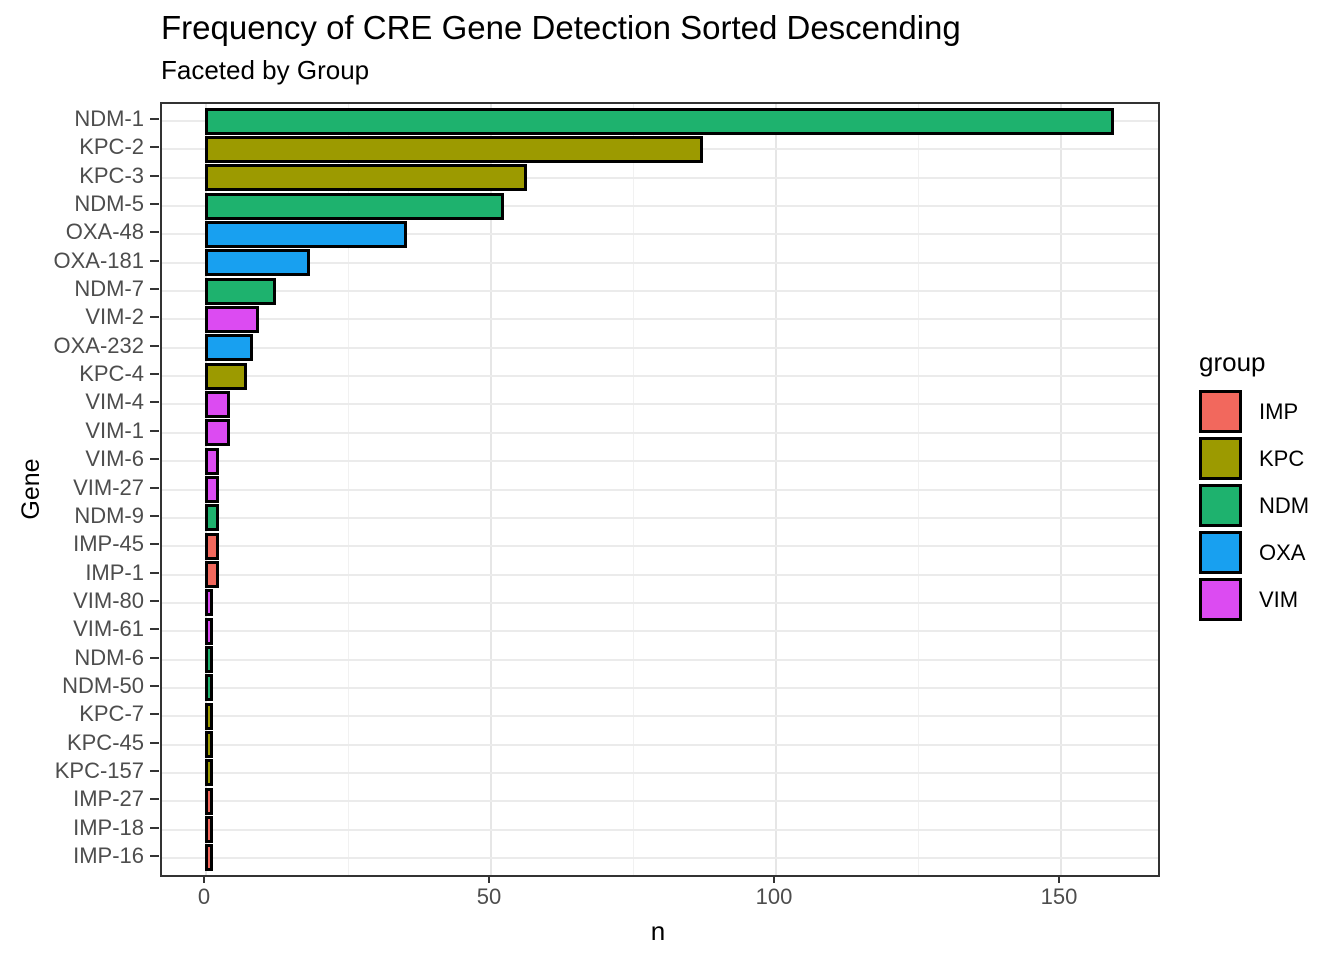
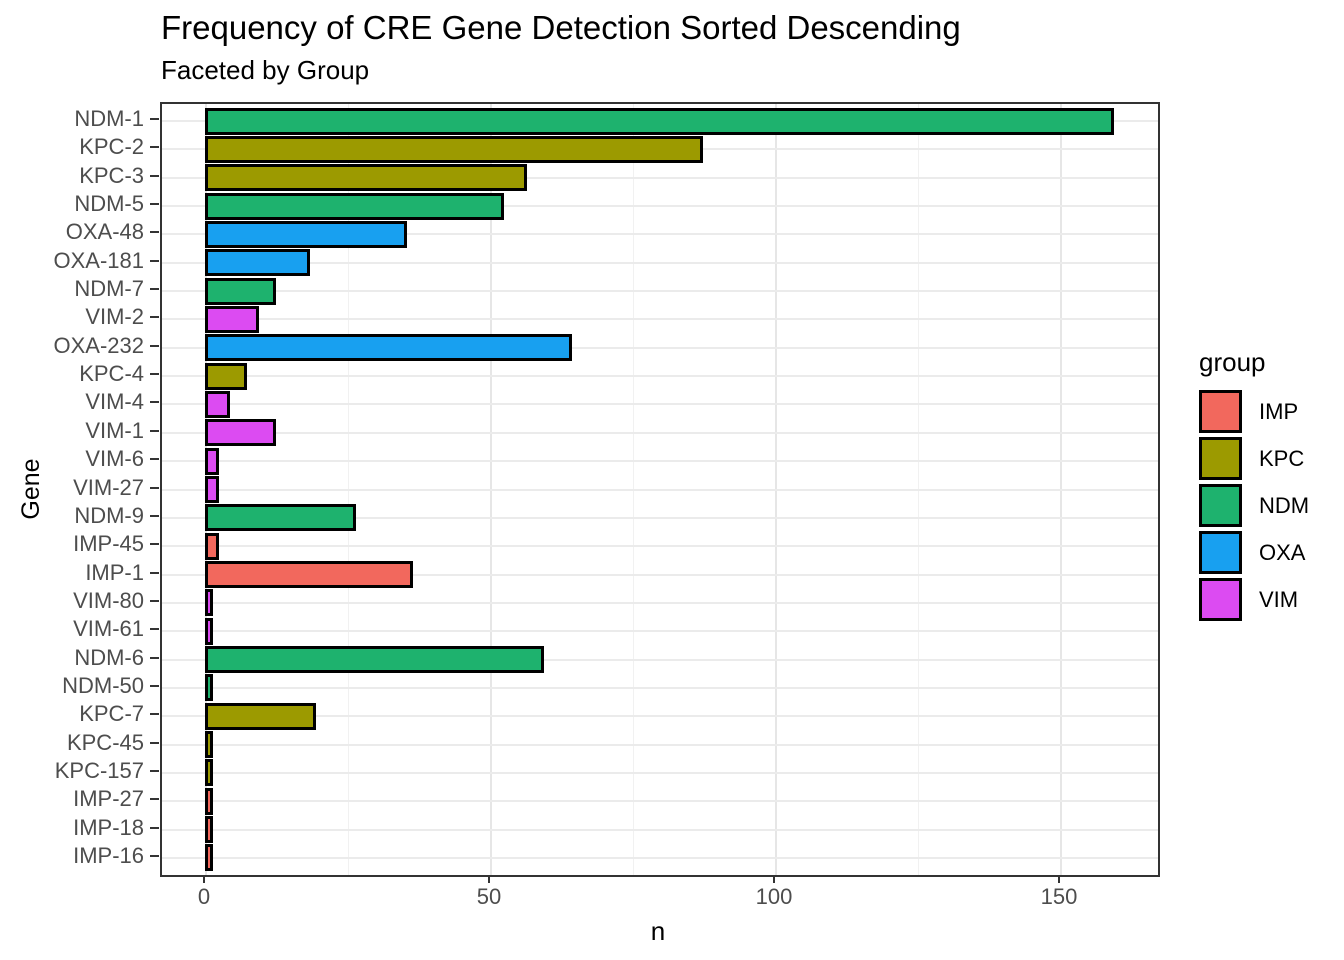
OXA-232: 8 -> 64
VIM-1: 4 -> 12
NDM-9: 2 -> 26
IMP-1: 2 -> 36
NDM-6: 1 -> 59
KPC-7: 1 -> 19
